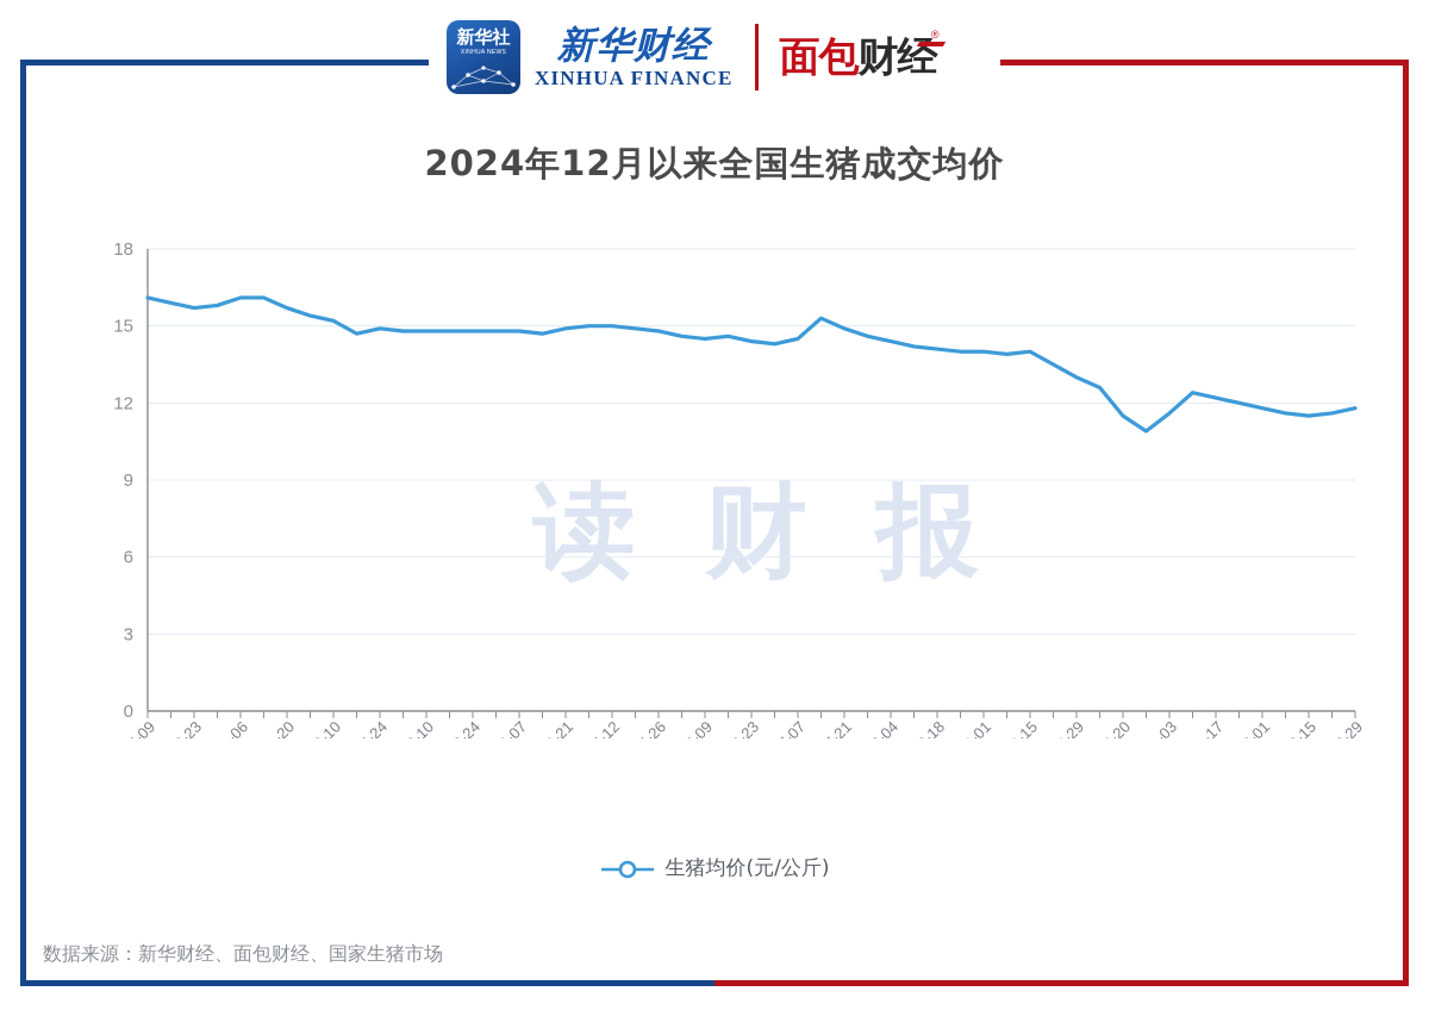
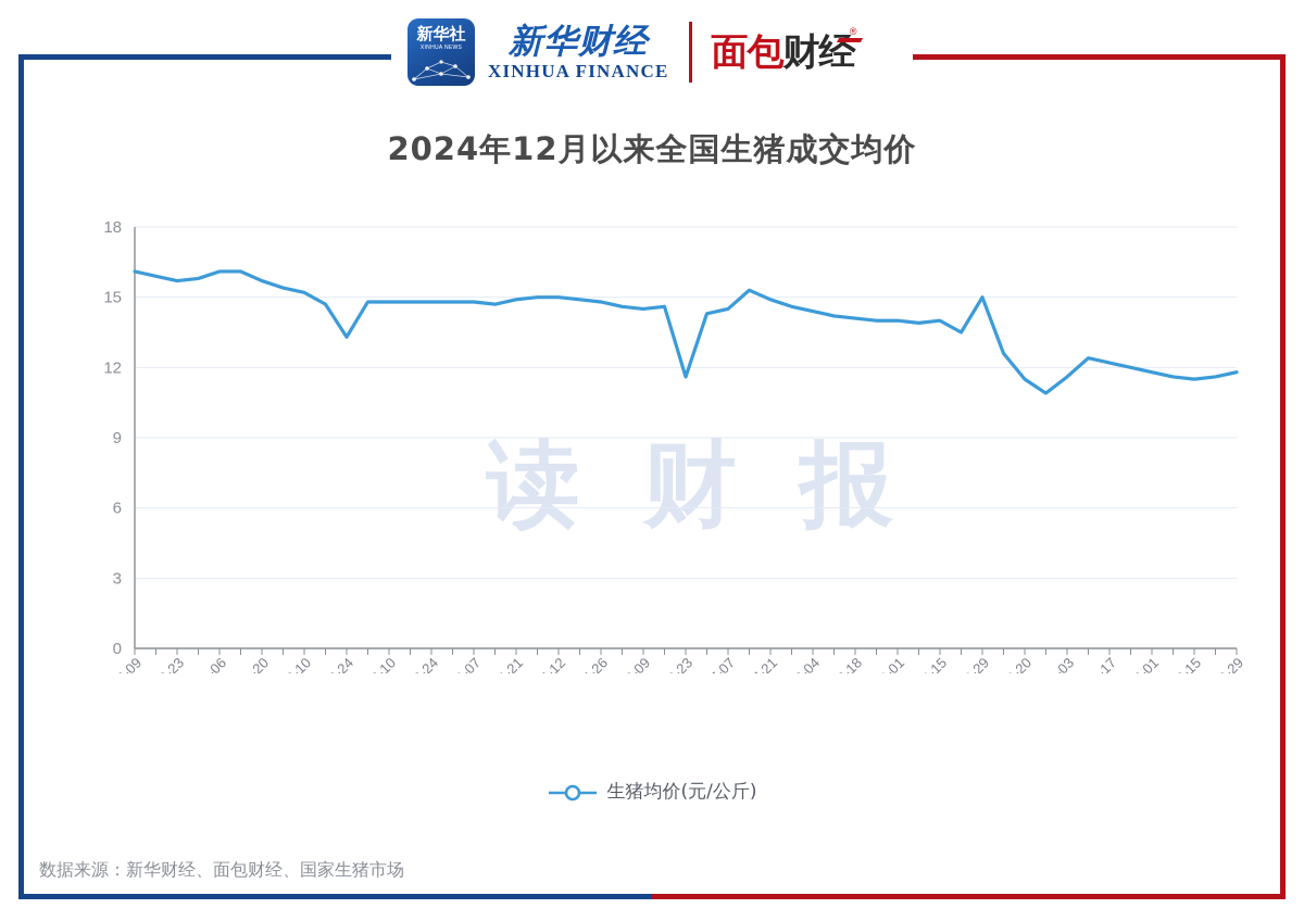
2025-02-24: 14.9 -> 13.3
2025-06-23: 14.4 -> 11.6
2025-09-29: 13.0 -> 15.0
